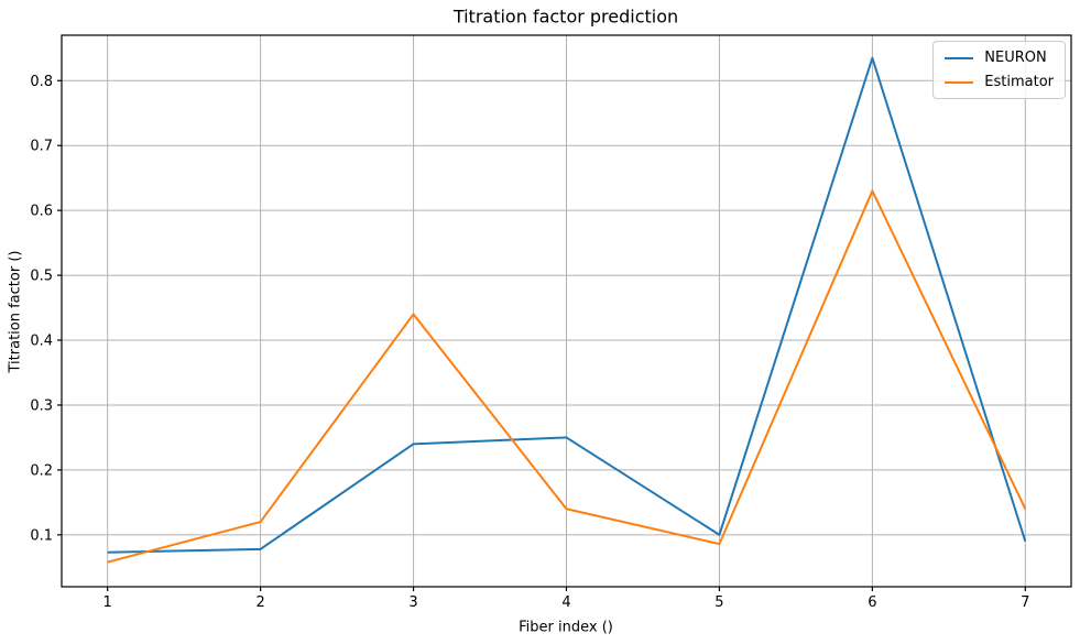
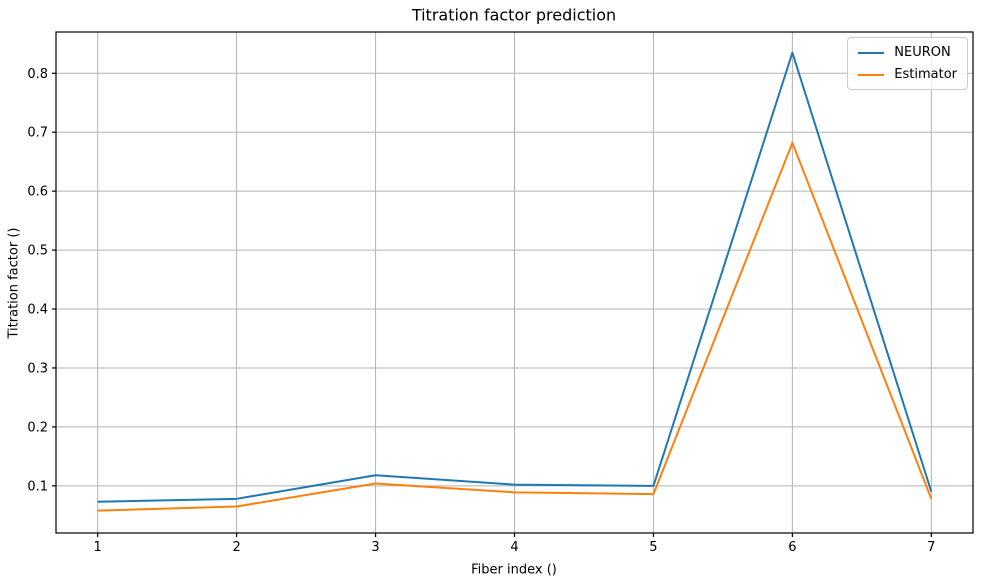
Estimator/2: 0.12 -> 0.07
NEURON/3: 0.24 -> 0.12
Estimator/3: 0.44 -> 0.10
NEURON/4: 0.25 -> 0.10
Estimator/4: 0.14 -> 0.09
Estimator/6: 0.63 -> 0.68
Estimator/7: 0.14 -> 0.08
